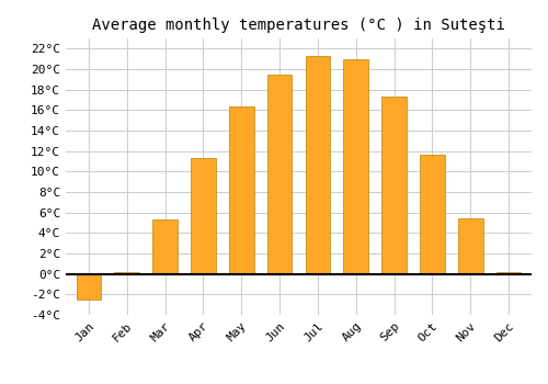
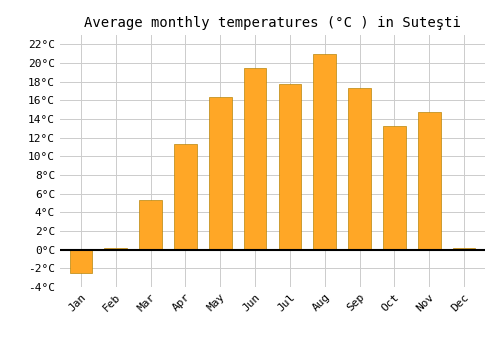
Jul: 21.3°C -> 17.8°C
Oct: 11.6°C -> 13.2°C
Nov: 5.4°C -> 14.8°C
